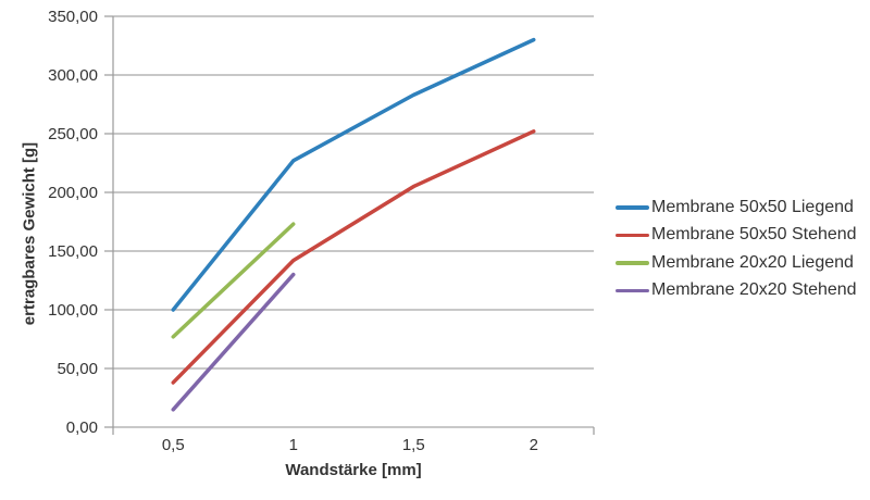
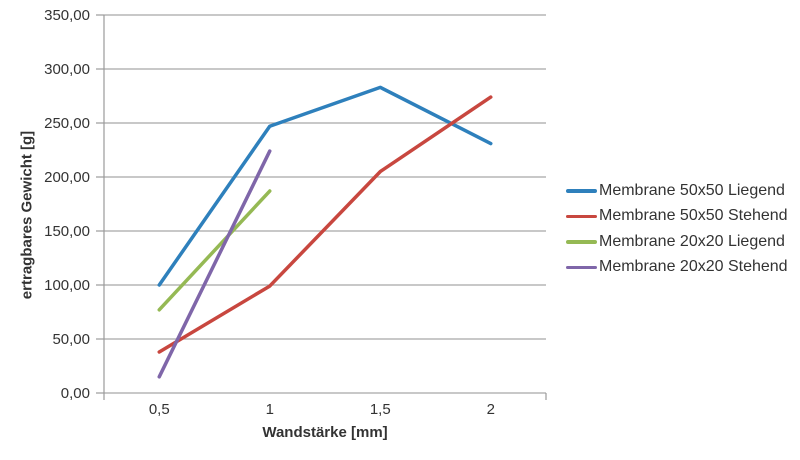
Membrane 50x50 Liegend/1: 227 -> 247
Membrane 50x50 Stehend/1: 142 -> 99
Membrane 20x20 Liegend/1: 173 -> 187
Membrane 20x20 Stehend/1: 130 -> 224
Membrane 50x50 Liegend/2: 330 -> 231
Membrane 50x50 Stehend/2: 252 -> 274
